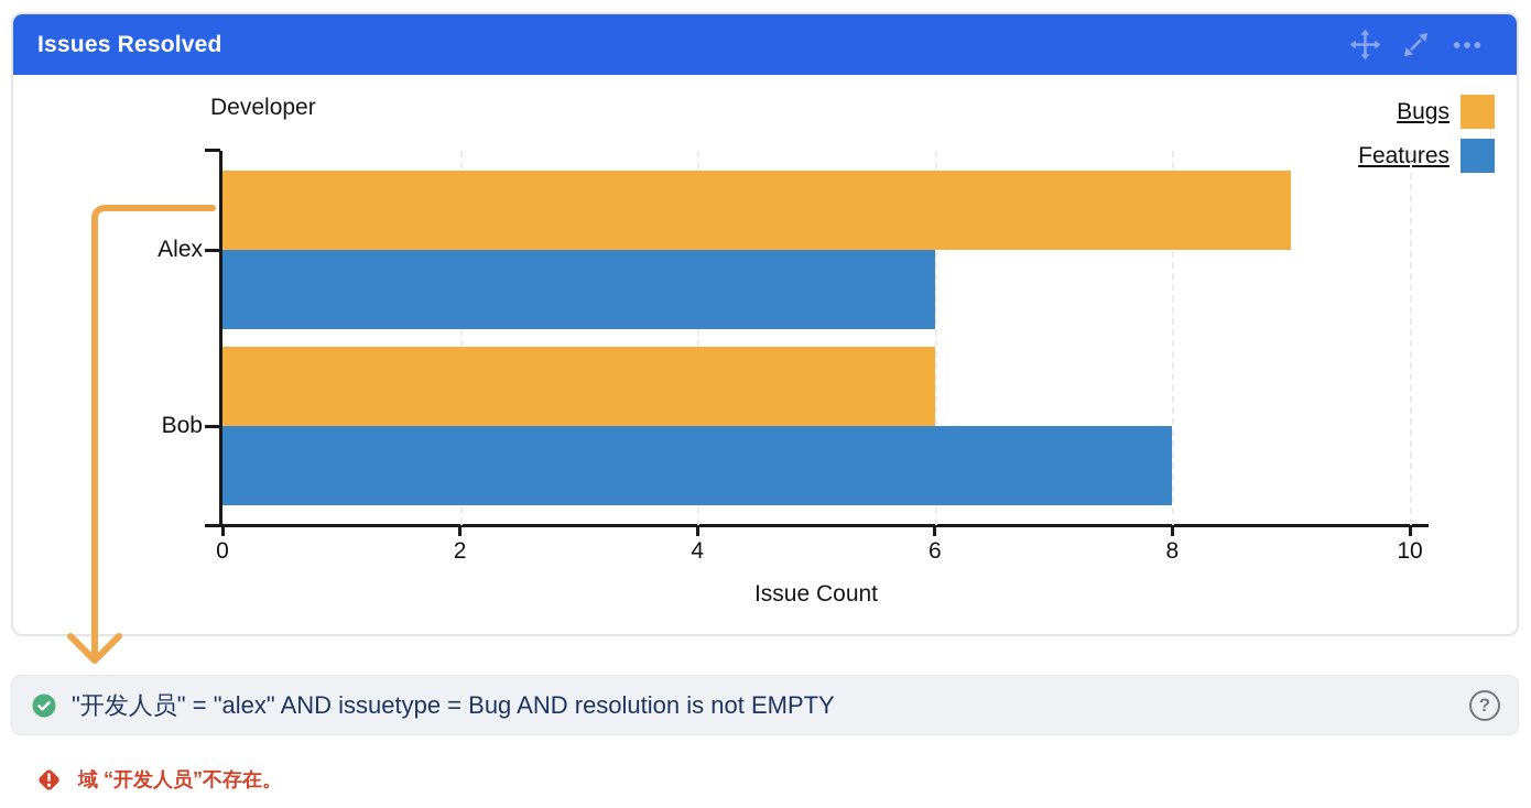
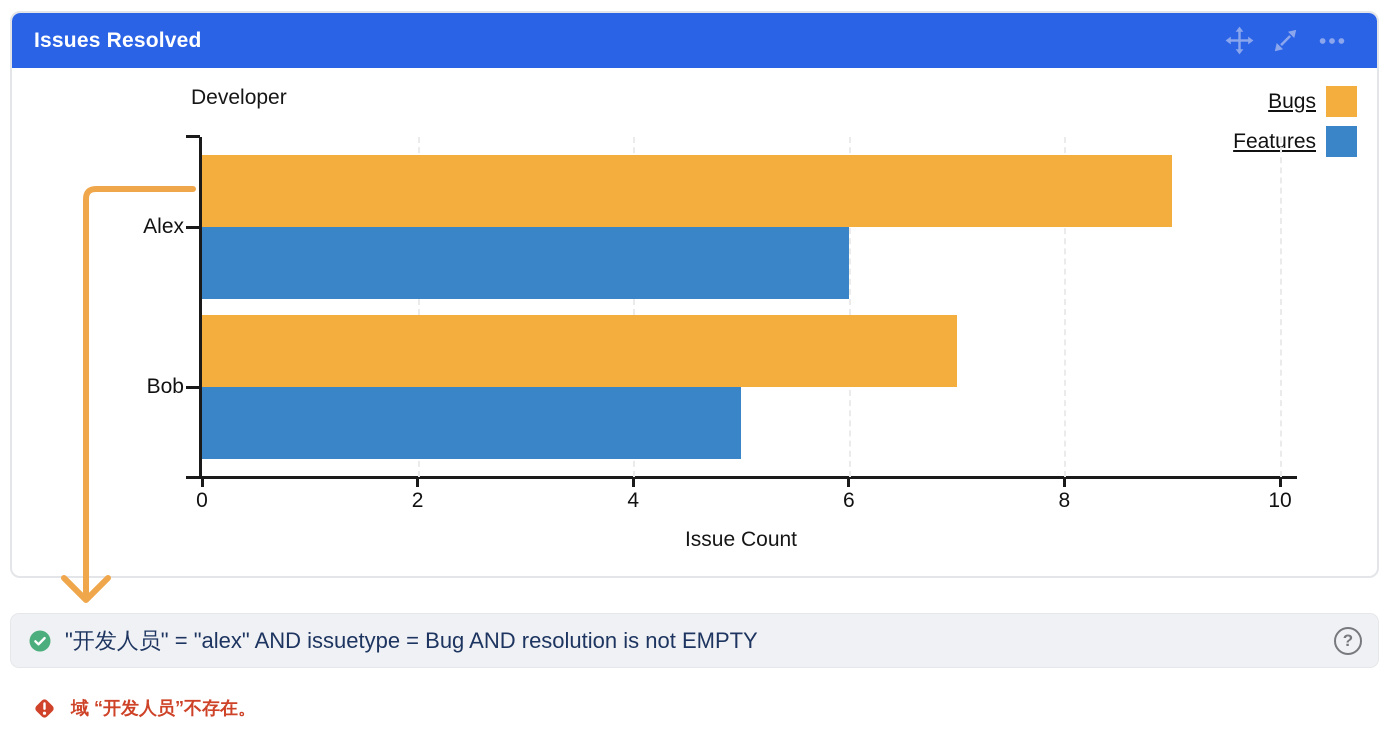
Bugs/Bob: 6 -> 7
Features/Bob: 8 -> 5
